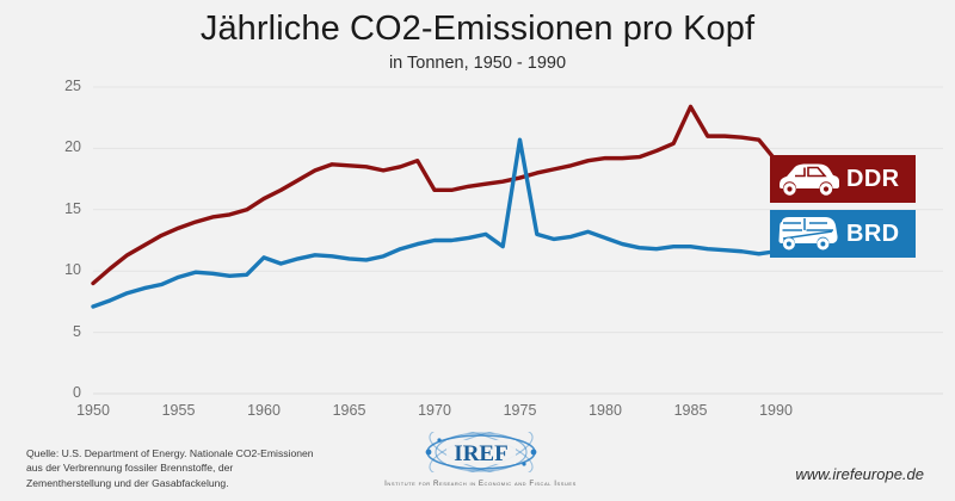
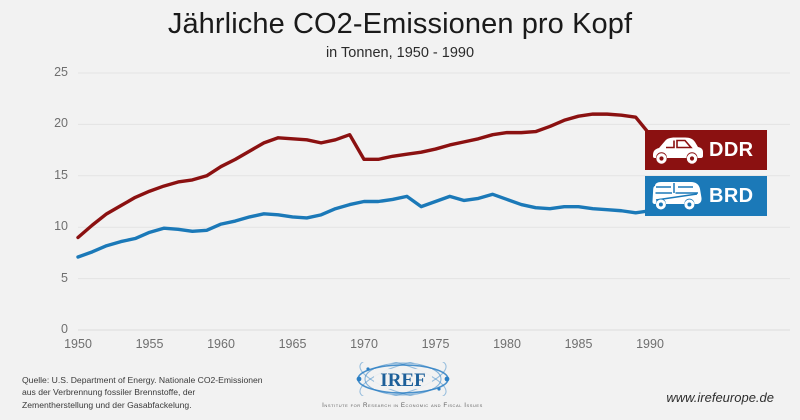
BRD/1960: 11.1 -> 10.3
BRD/1975: 20.7 -> 12.5
DDR/1985: 23.4 -> 20.8
